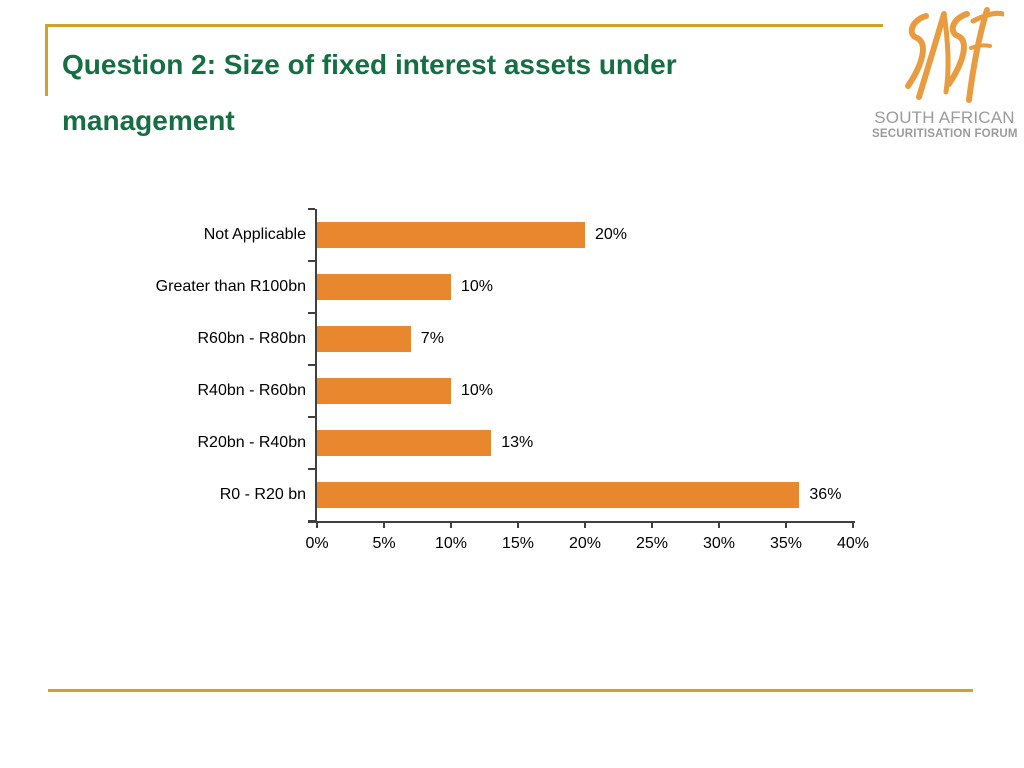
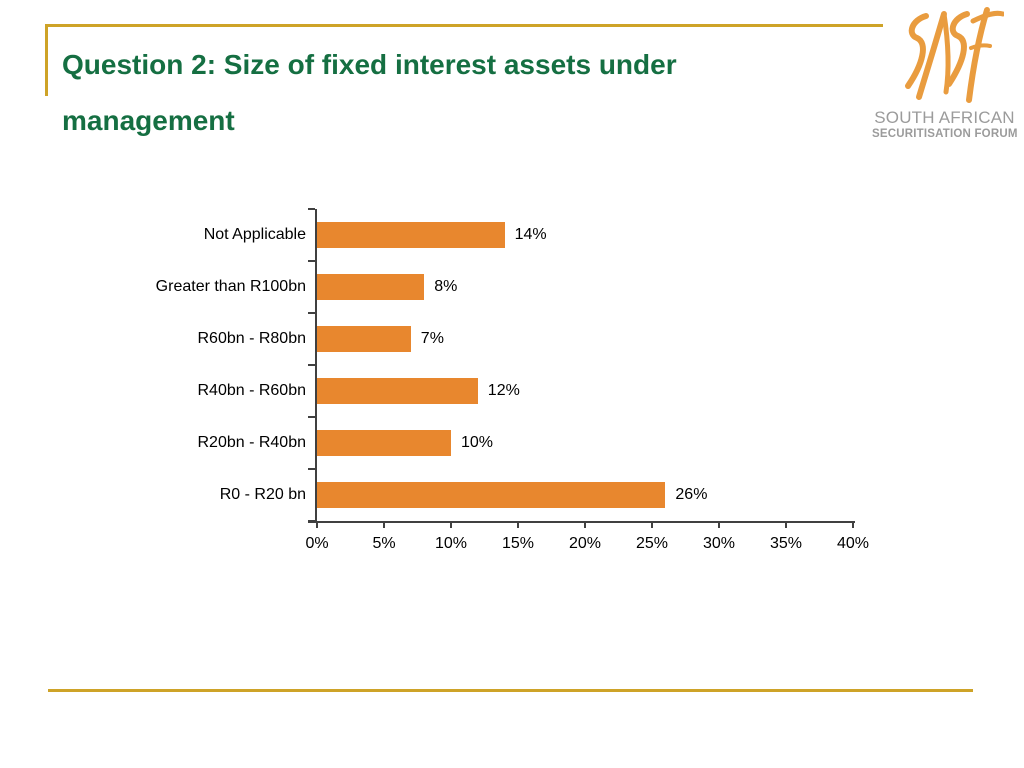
Not Applicable: 20% -> 14%
Greater than R100bn: 10% -> 8%
R40bn - R60bn: 10% -> 12%
R20bn - R40bn: 13% -> 10%
R0 - R20 bn: 36% -> 26%
